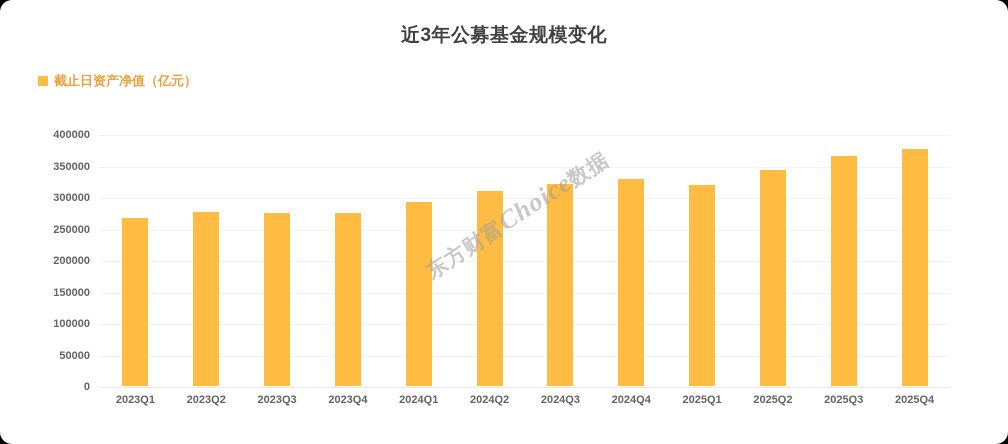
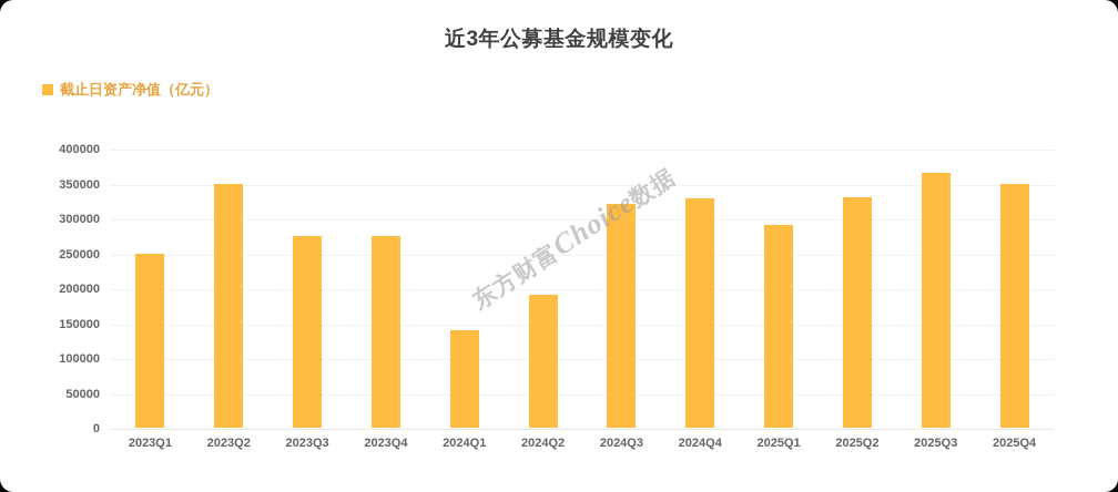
2023Q1: 270000 -> 250000
2023Q2: 280000 -> 350000
2024Q1: 290000 -> 140000
2024Q2: 310000 -> 190000
2025Q1: 320000 -> 290000
2025Q2: 340000 -> 330000
2025Q4: 380000 -> 350000
